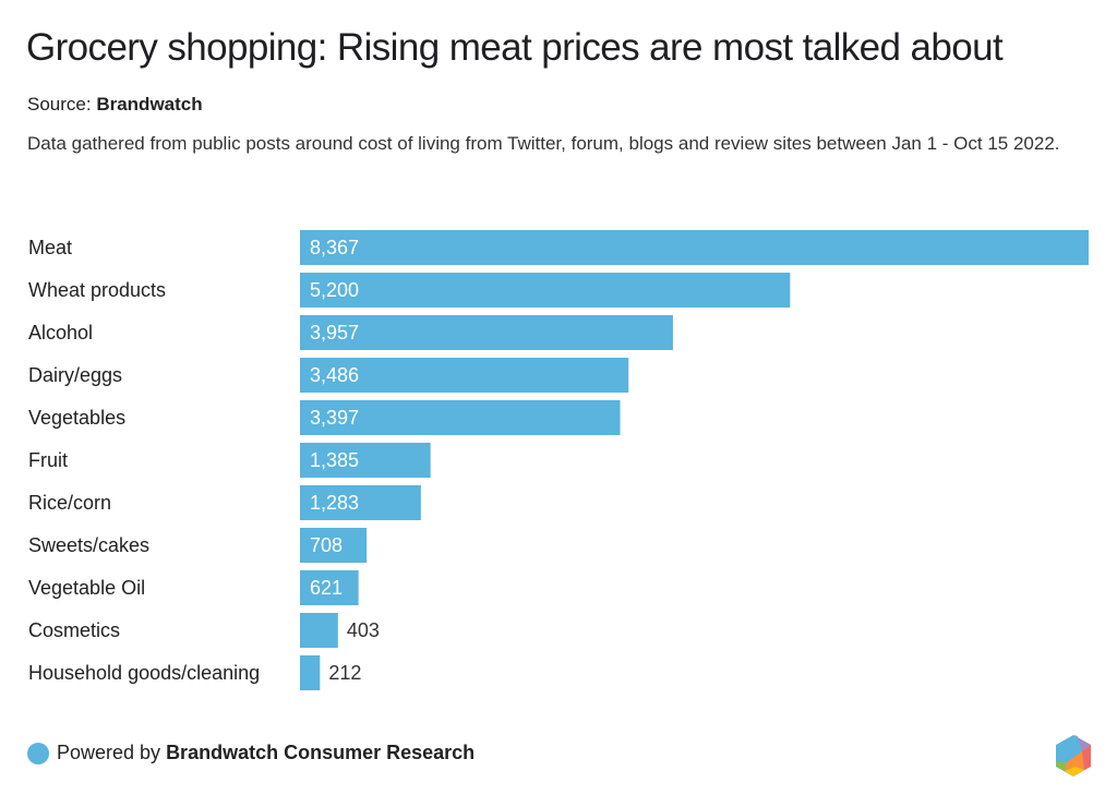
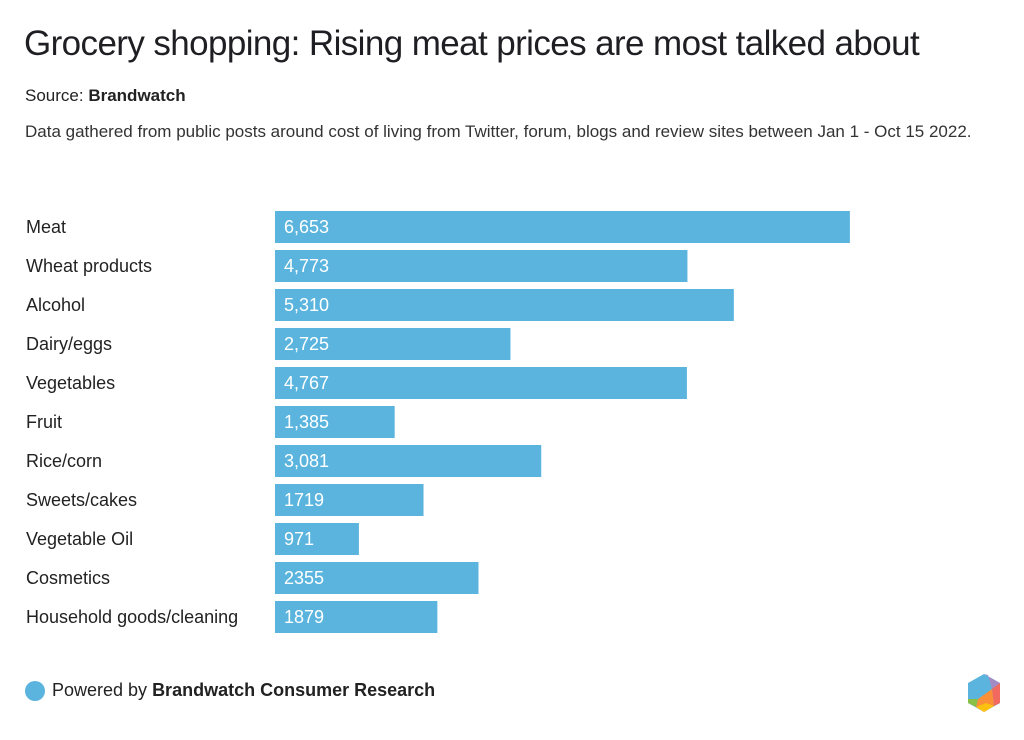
Meat: 8,367 -> 6,653
Wheat products: 5,200 -> 4,773
Alcohol: 3,957 -> 5,310
Dairy/eggs: 3,486 -> 2,725
Vegetables: 3,397 -> 4,767
Rice/corn: 1,283 -> 3,081
Sweets/cakes: 708 -> 1719
Vegetable Oil: 621 -> 971
Cosmetics: 403 -> 2355
Household goods/cleaning: 212 -> 1879
